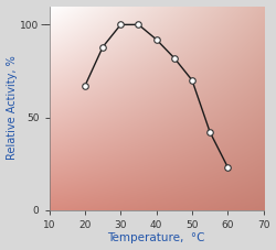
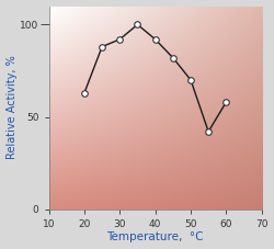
20: 67 -> 63
30: 100 -> 92
60: 23 -> 58
